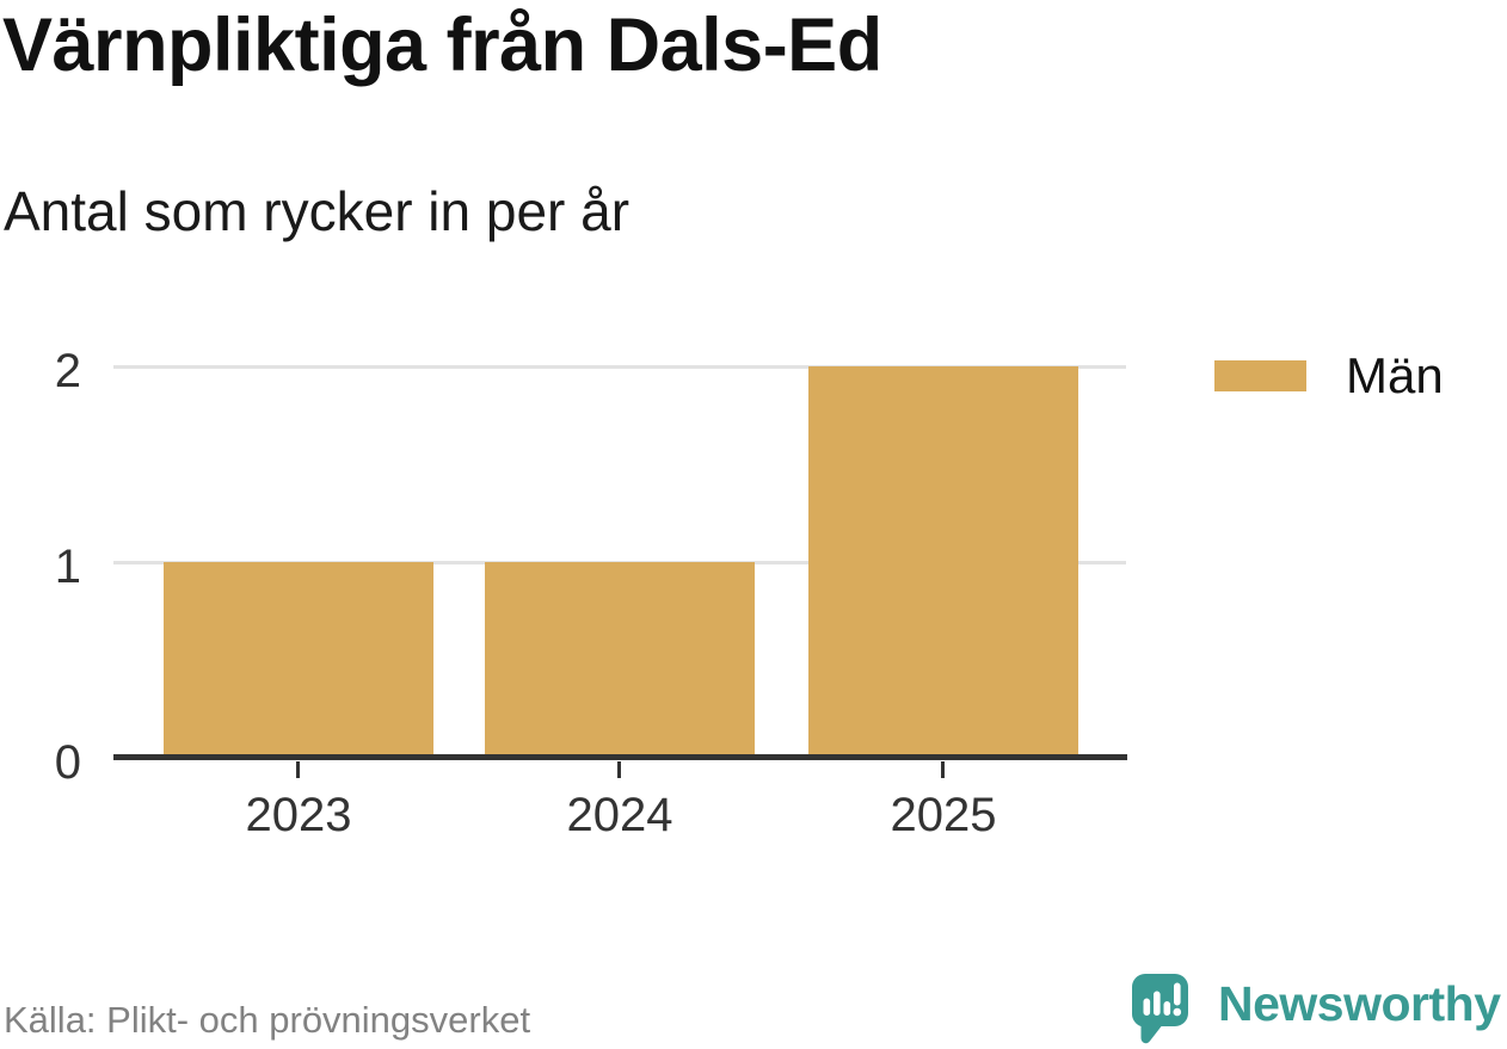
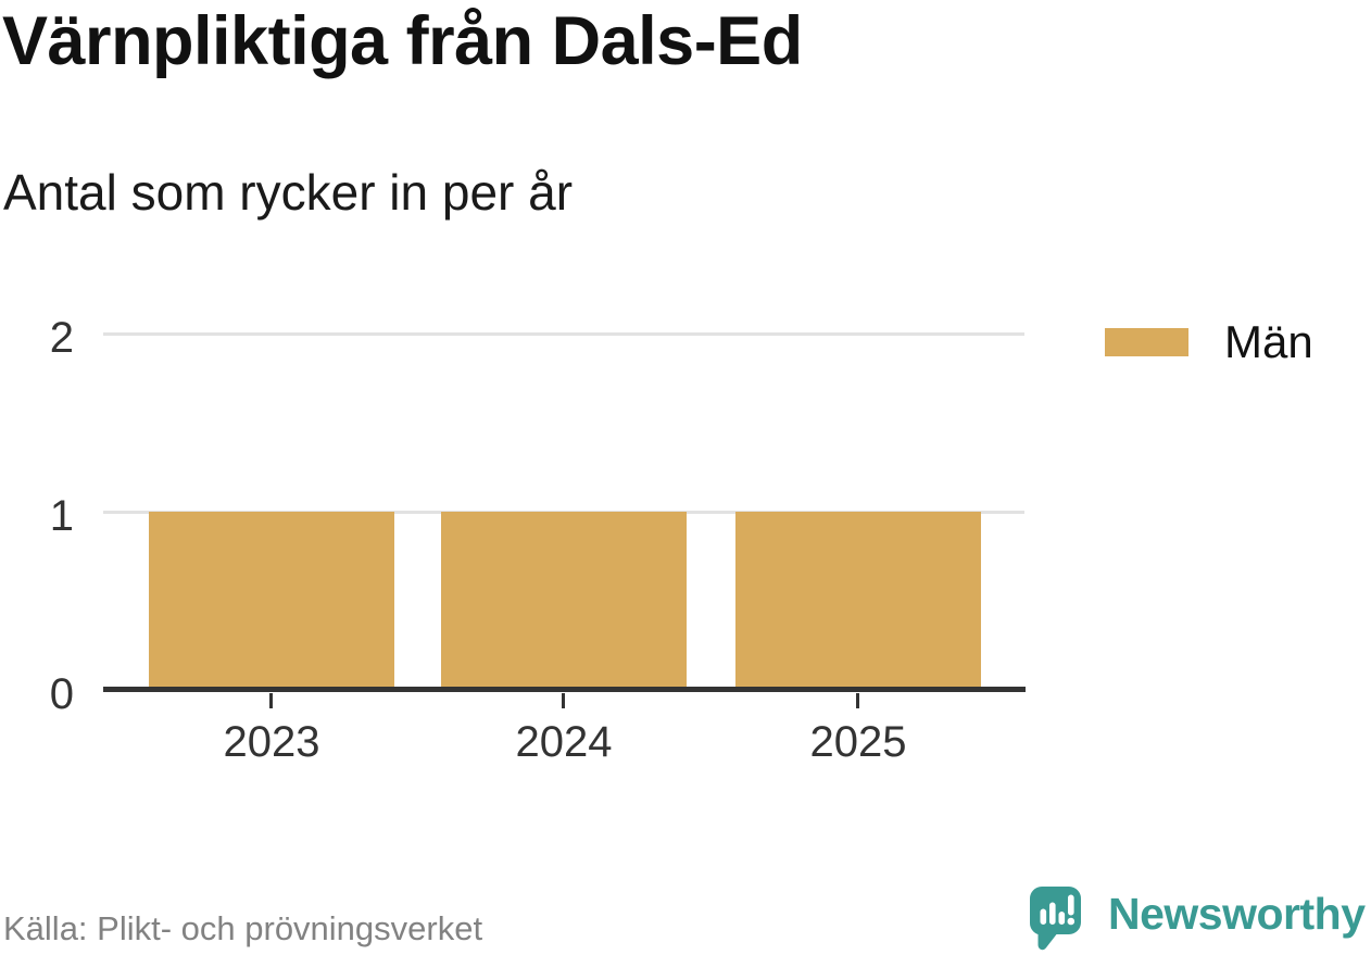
2025: 2 -> 1
